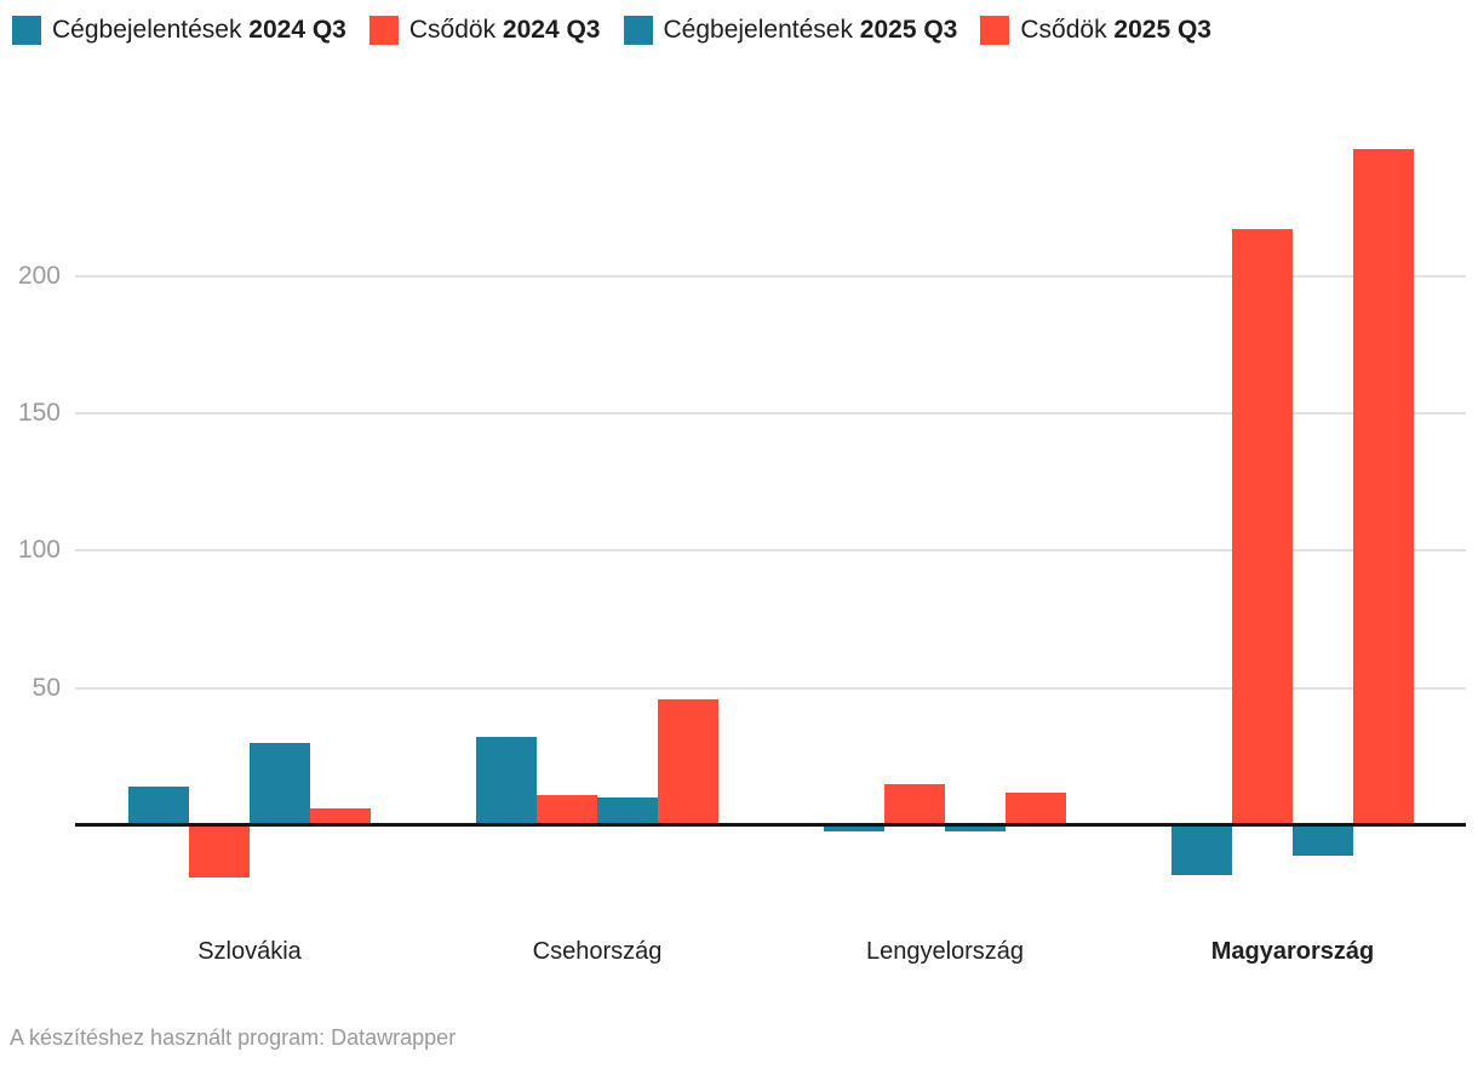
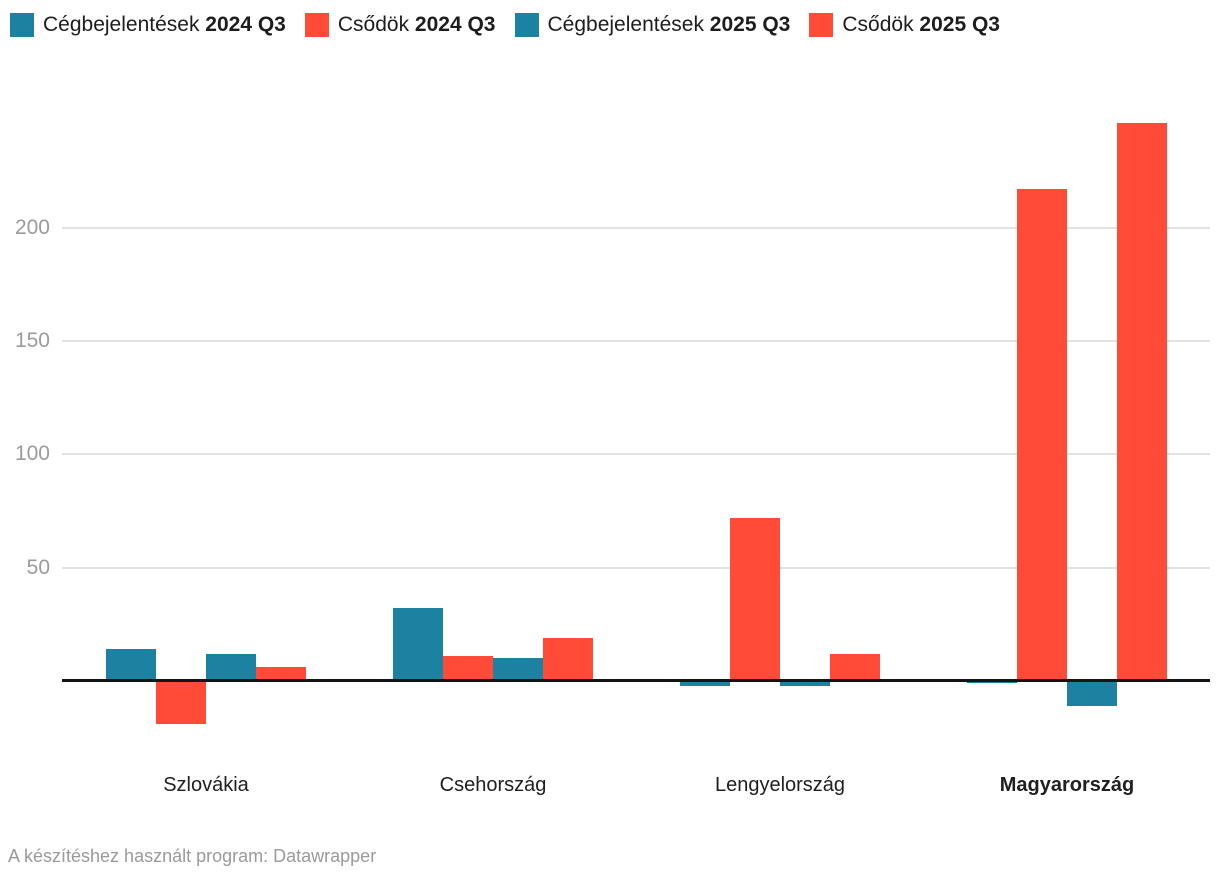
Cégbejelentések 2025 Q3/Szlovákia: 30 -> 12
Csődök 2025 Q3/Csehország: 46 -> 19
Csődök 2024 Q3/Lengyelország: 15 -> 72
Cégbejelentések 2024 Q3/Magyarország: -18 -> -1
